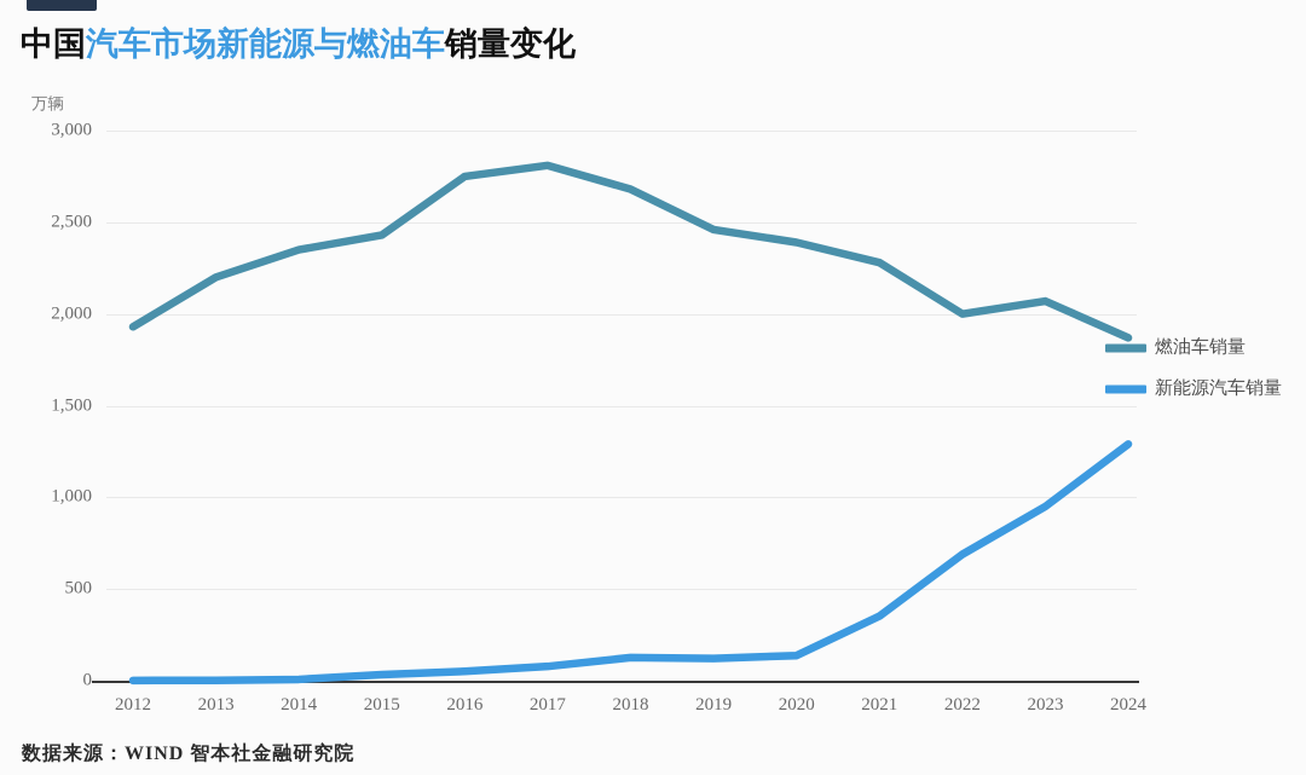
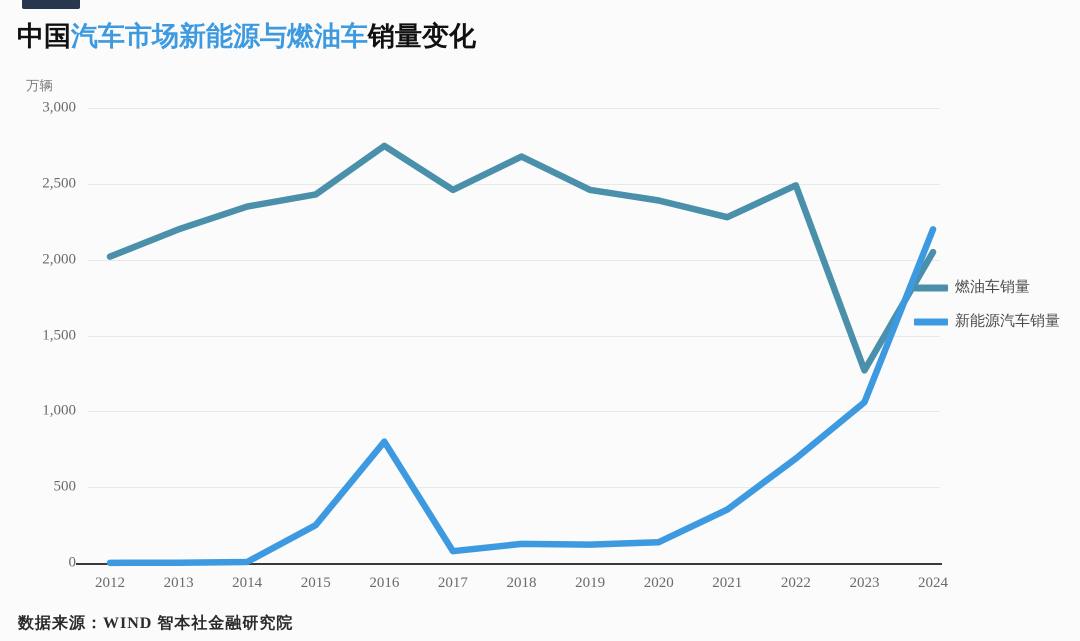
燃油车销量/2012: 1930 -> 2020
新能源汽车销量/2015: 30 -> 250
新能源汽车销量/2016: 50 -> 800
燃油车销量/2017: 2810 -> 2460
燃油车销量/2022: 2000 -> 2490
燃油车销量/2023: 2070 -> 1270
新能源汽车销量/2023: 950 -> 1060
燃油车销量/2024: 1870 -> 2050
新能源汽车销量/2024: 1290 -> 2200
